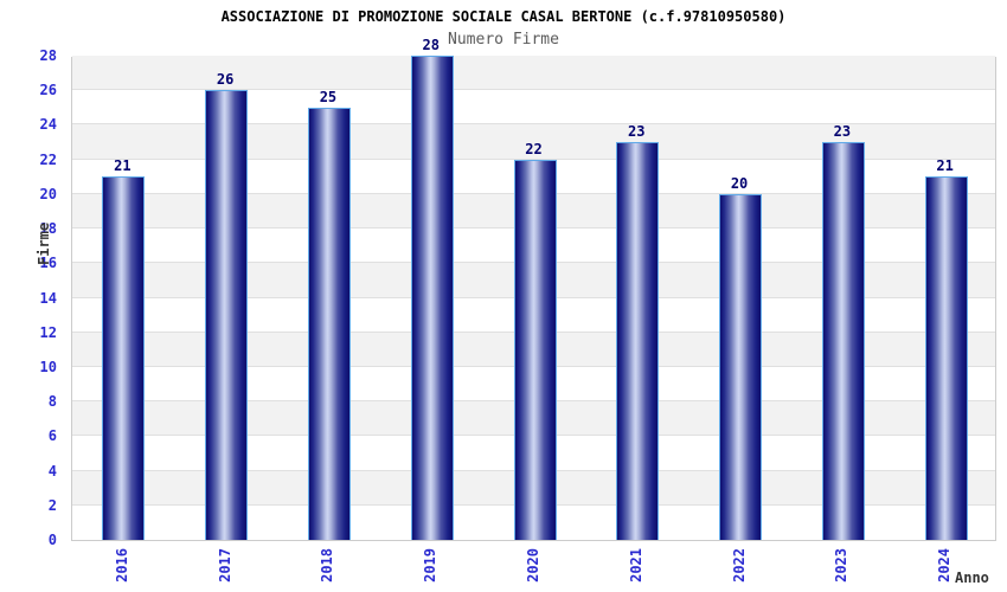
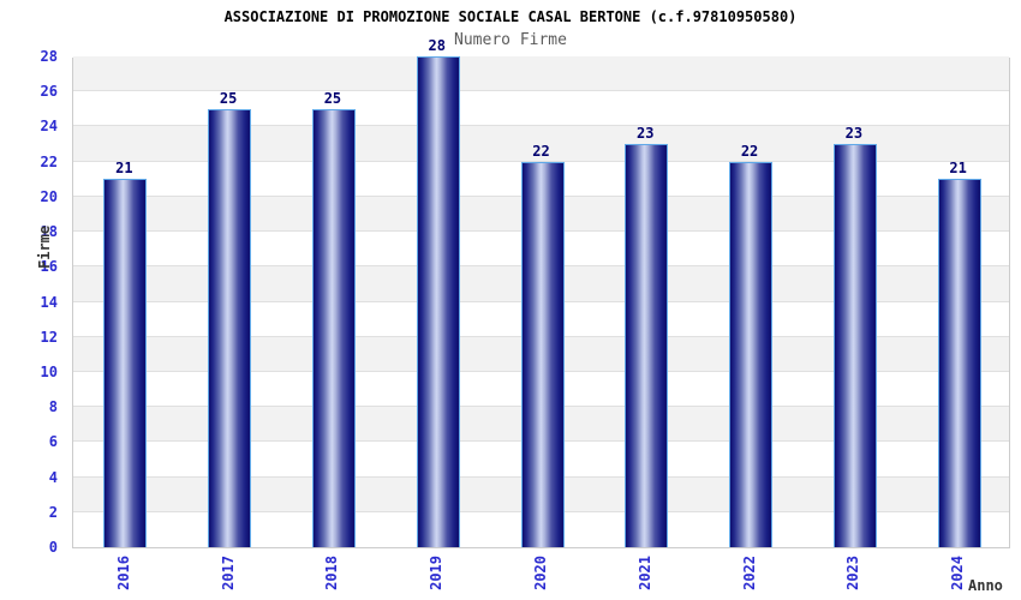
2017: 26 -> 25
2022: 20 -> 22
